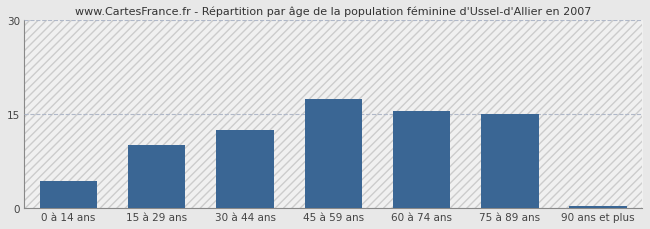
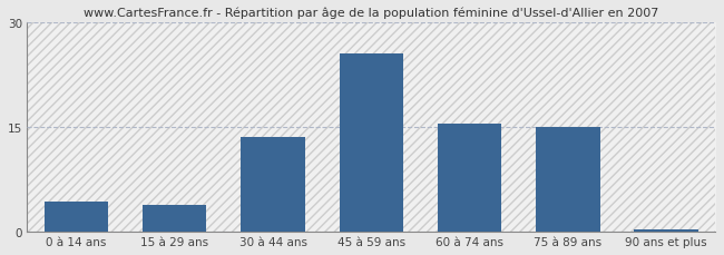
15 à 29 ans: 10.0 -> 3.8
30 à 44 ans: 12.4 -> 13.5
45 à 59 ans: 17.4 -> 25.5
